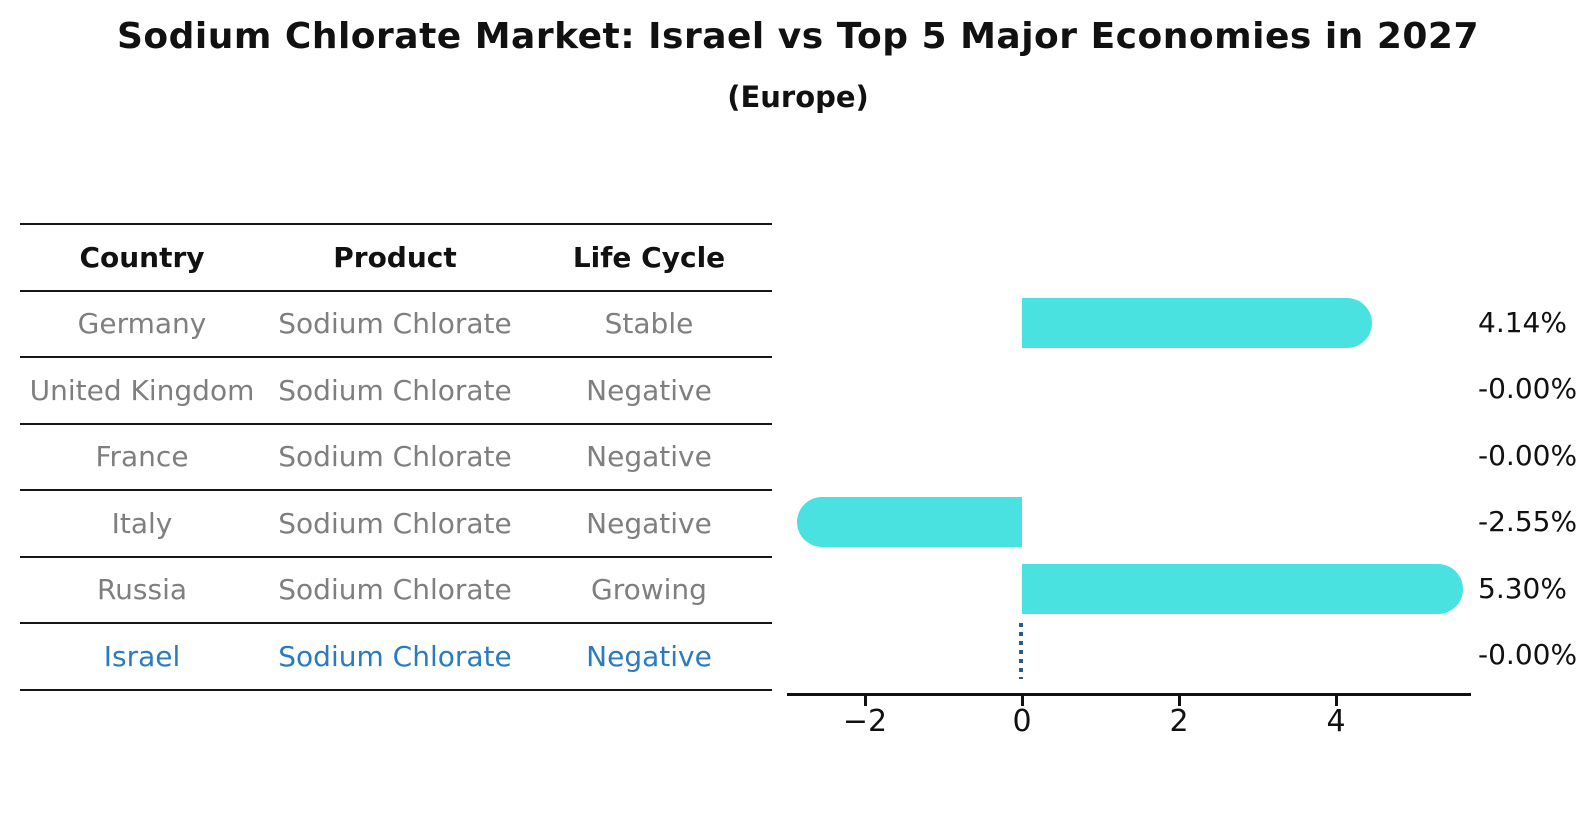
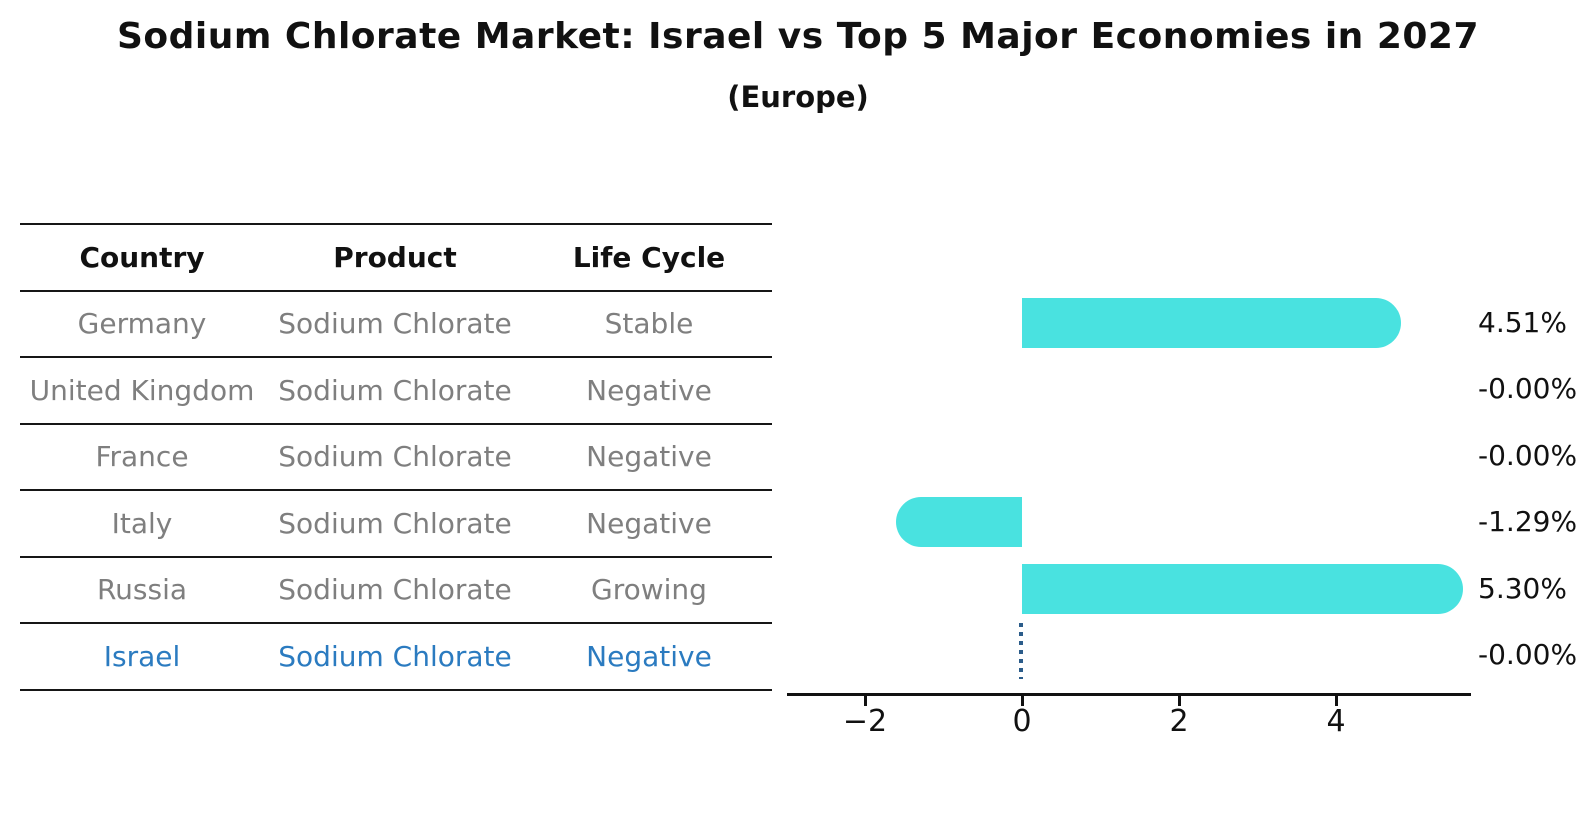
Germany: 4.14% -> 4.51%
Italy: -2.55% -> -1.29%
